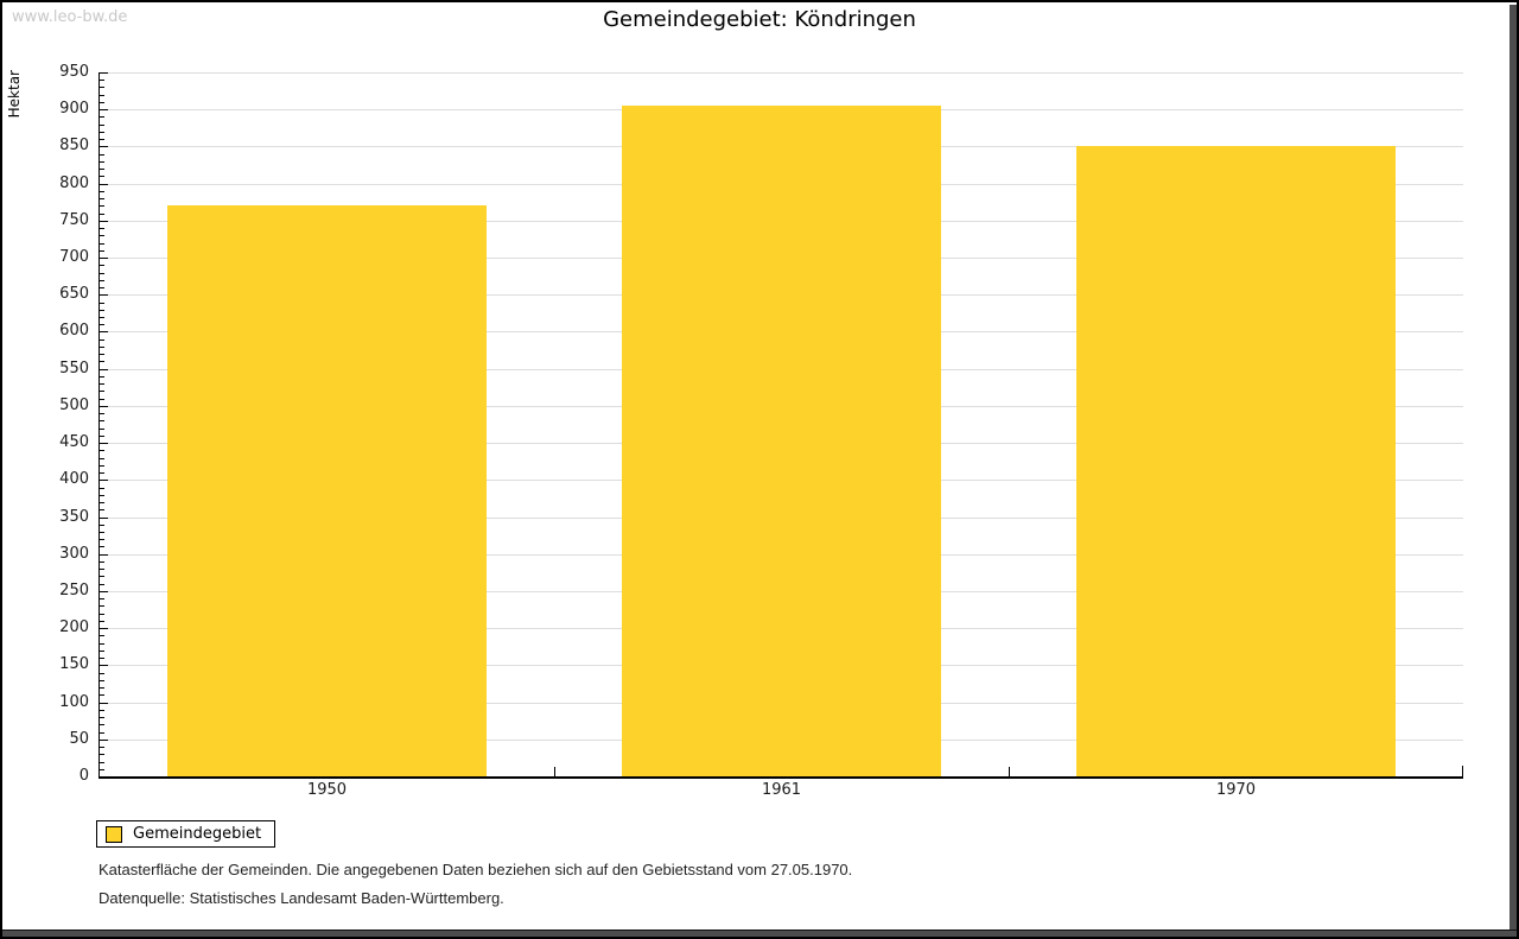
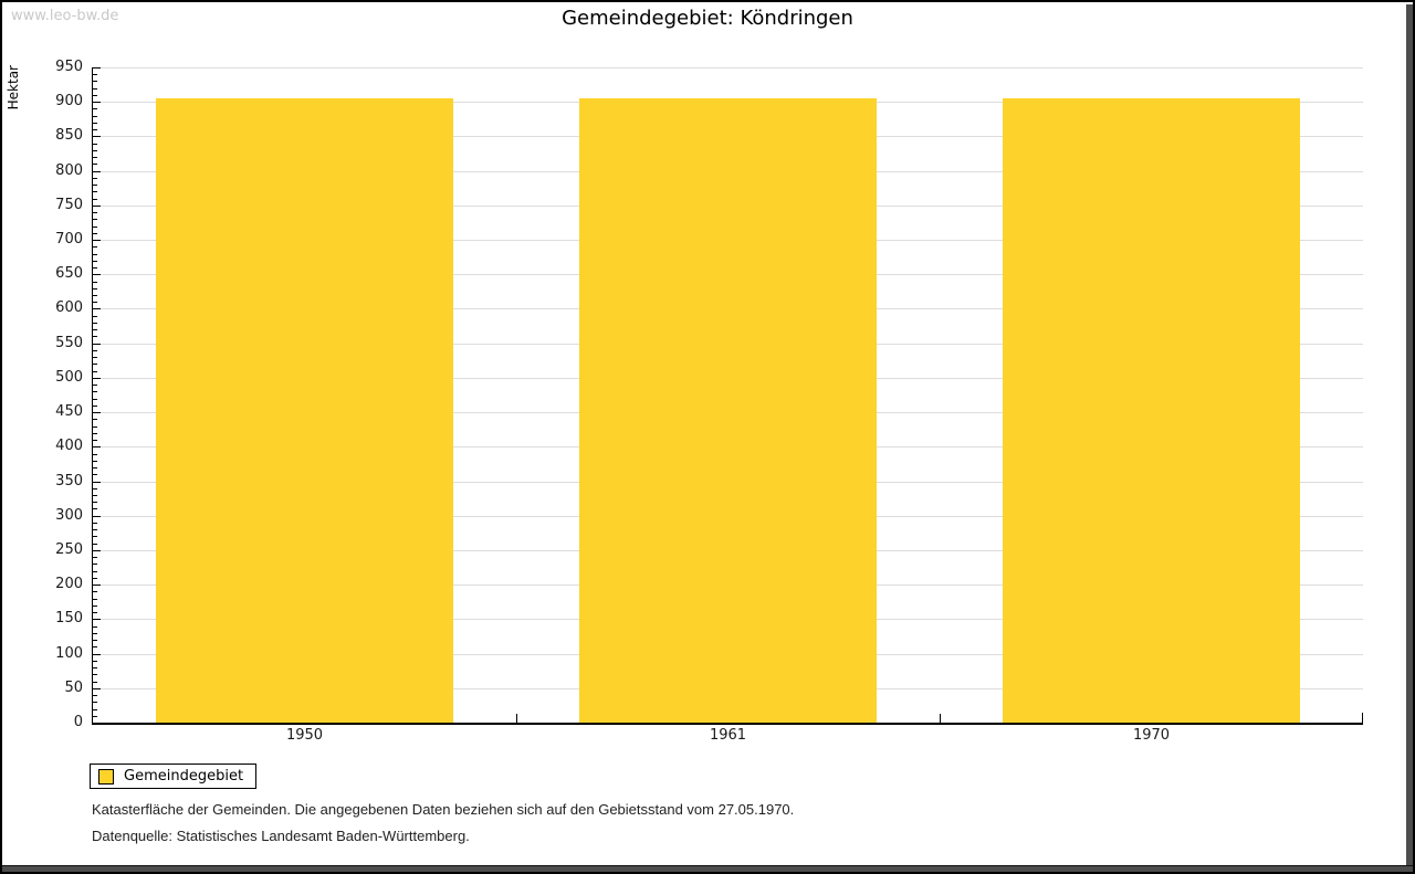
1950: 770 -> 900
1970: 850 -> 900
